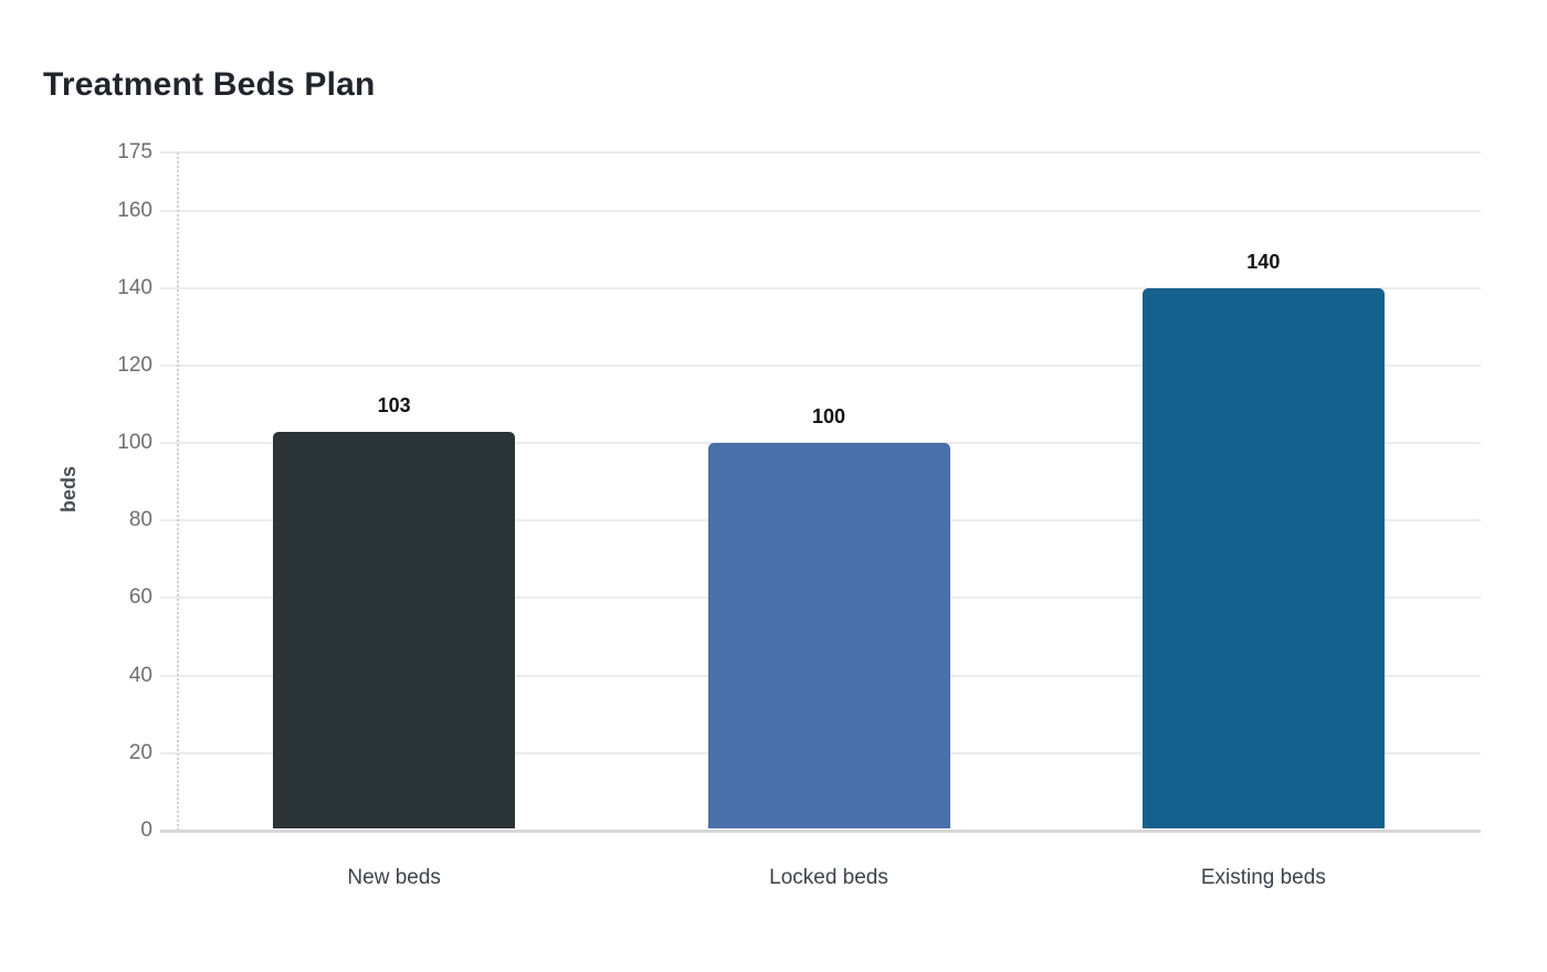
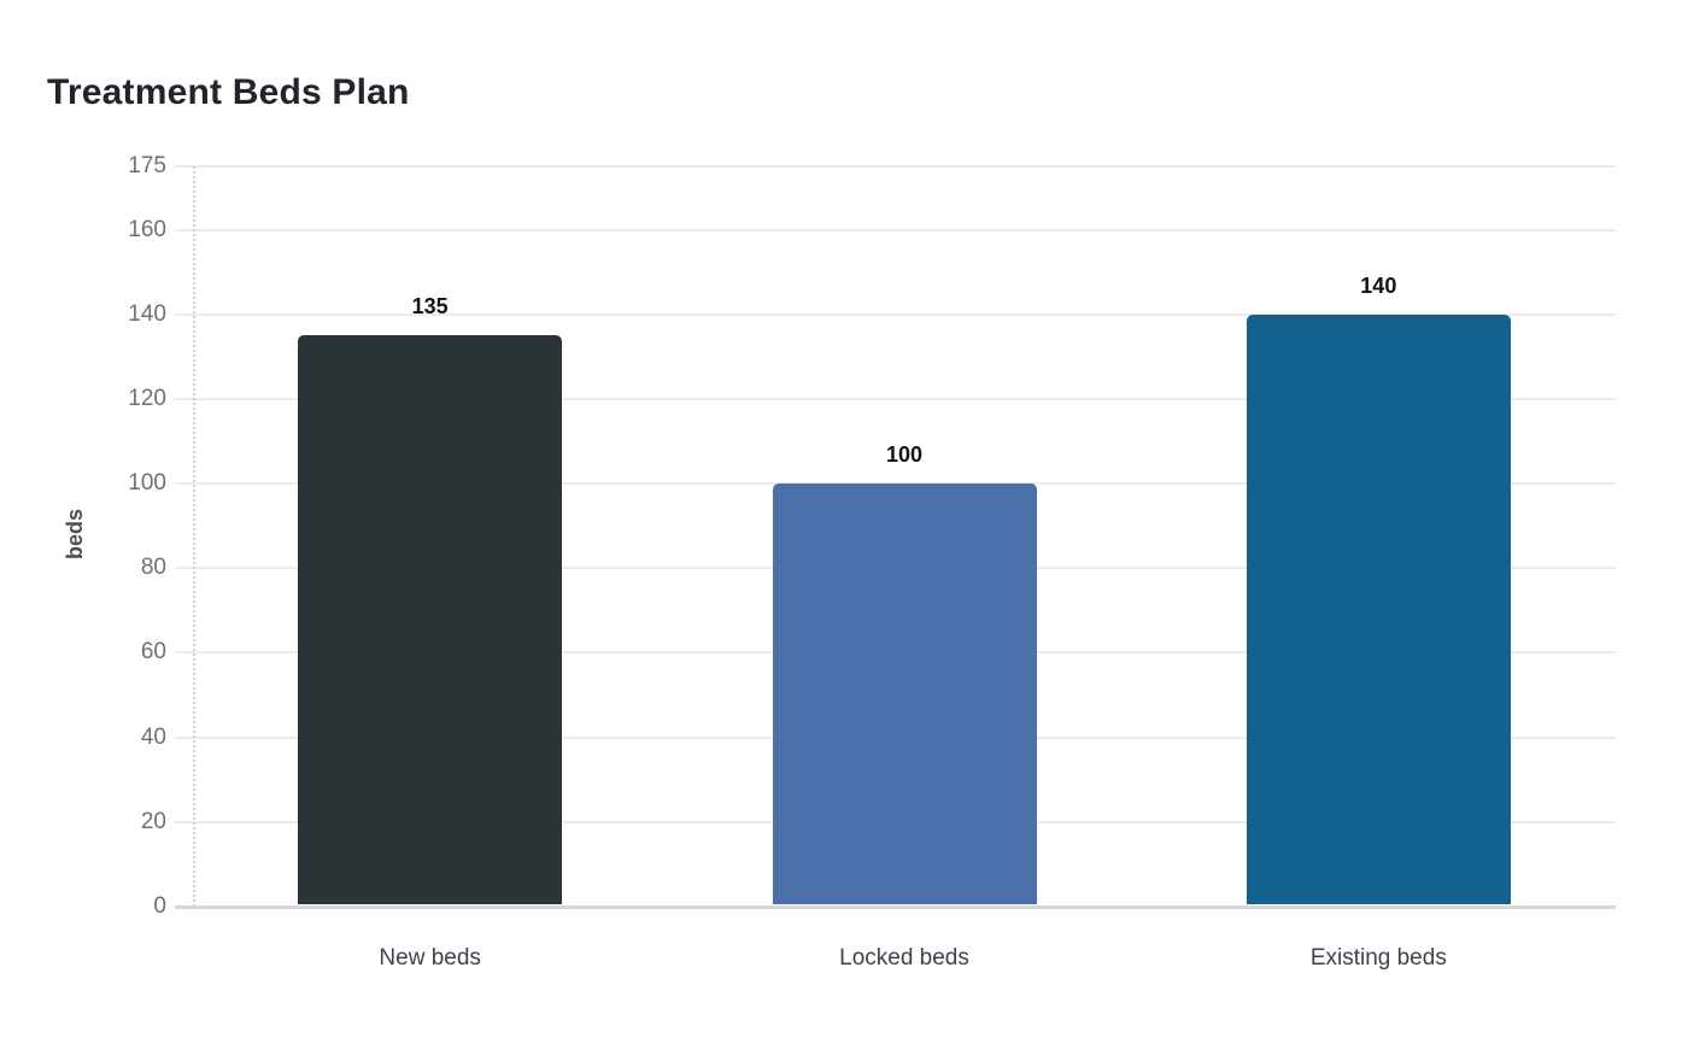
New beds: 103 -> 135
